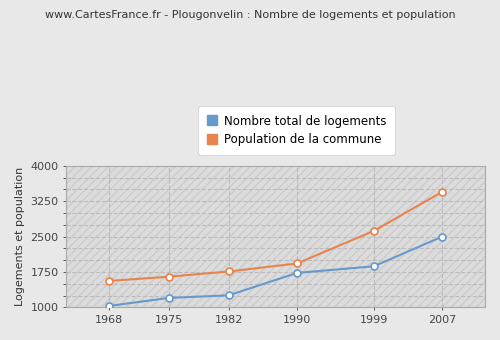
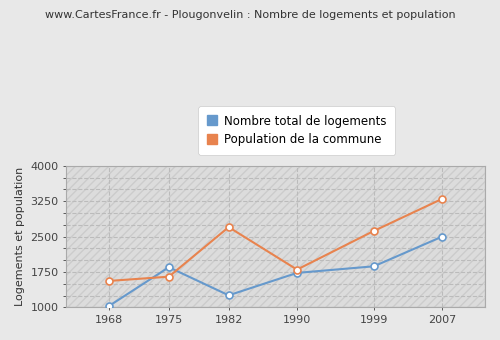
Nombre total de logements/1975: 1200 -> 1850
Population de la commune/1982: 1760 -> 2700
Population de la commune/1990: 1930 -> 1800
Population de la commune/2007: 3450 -> 3300
